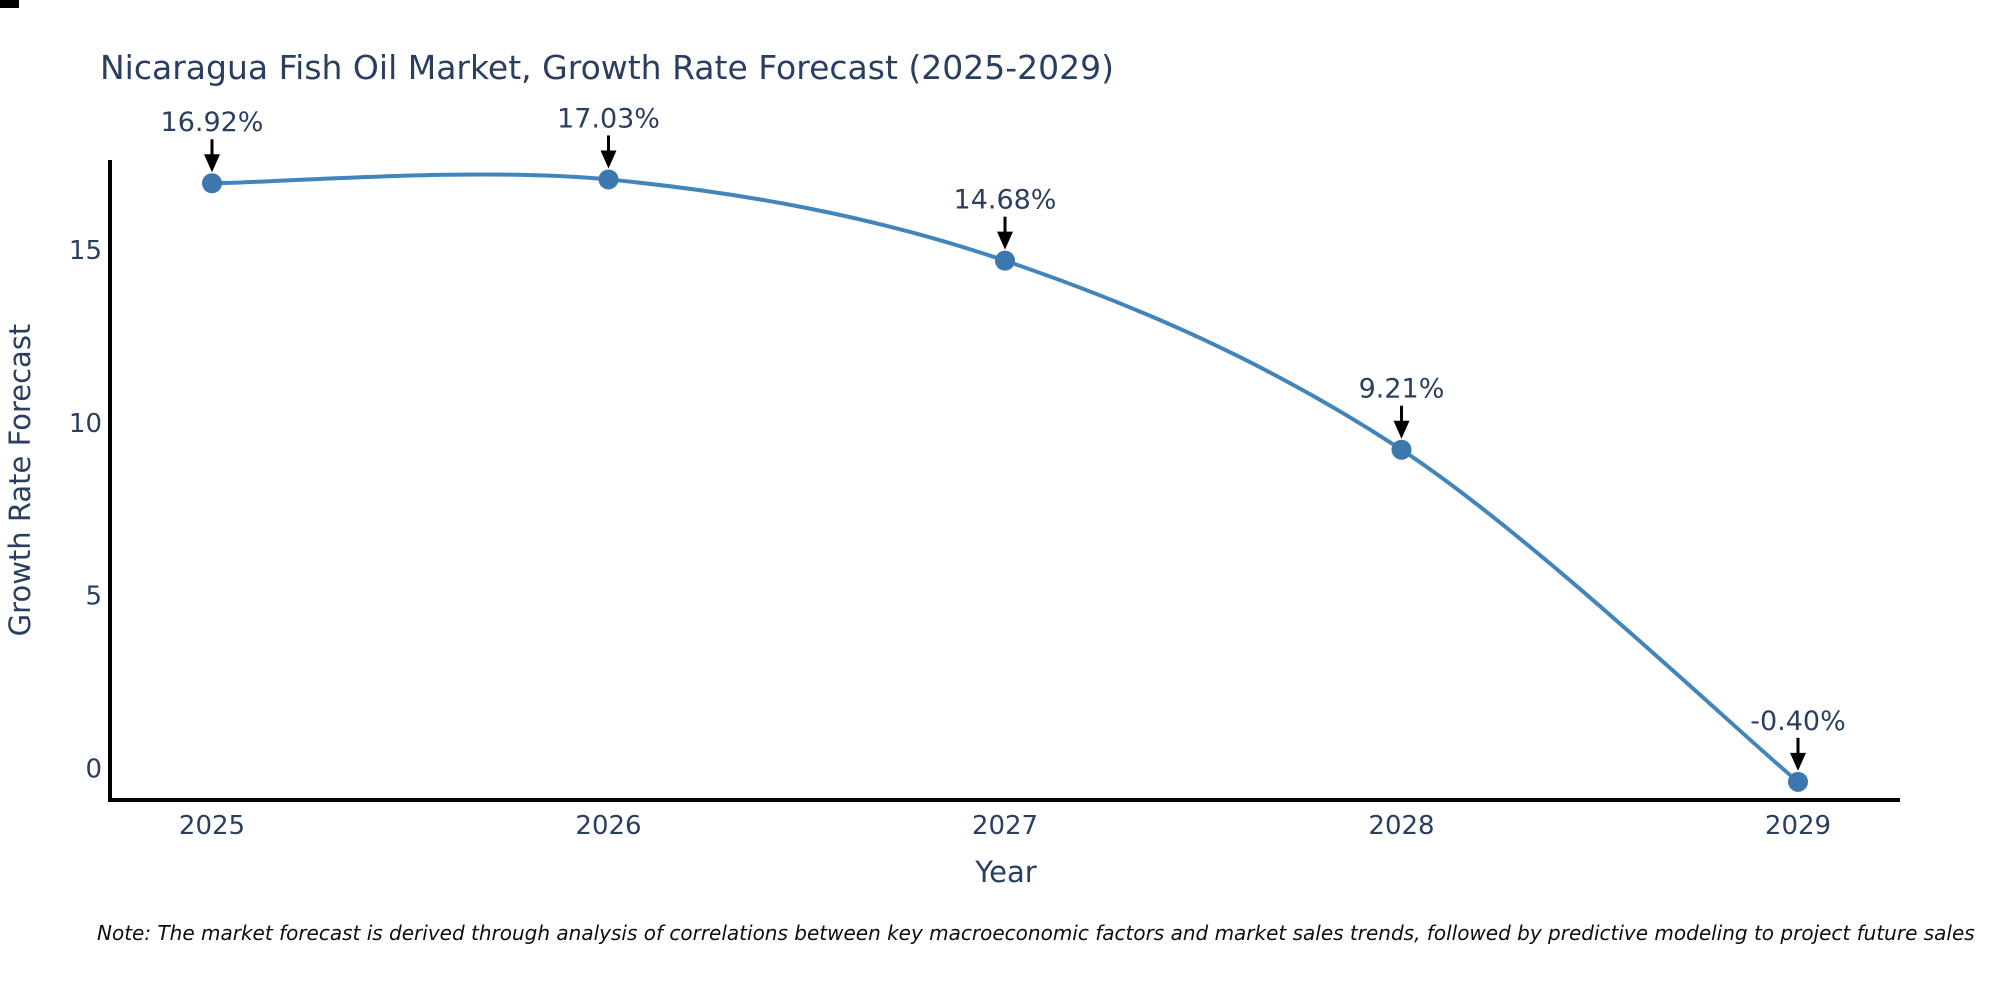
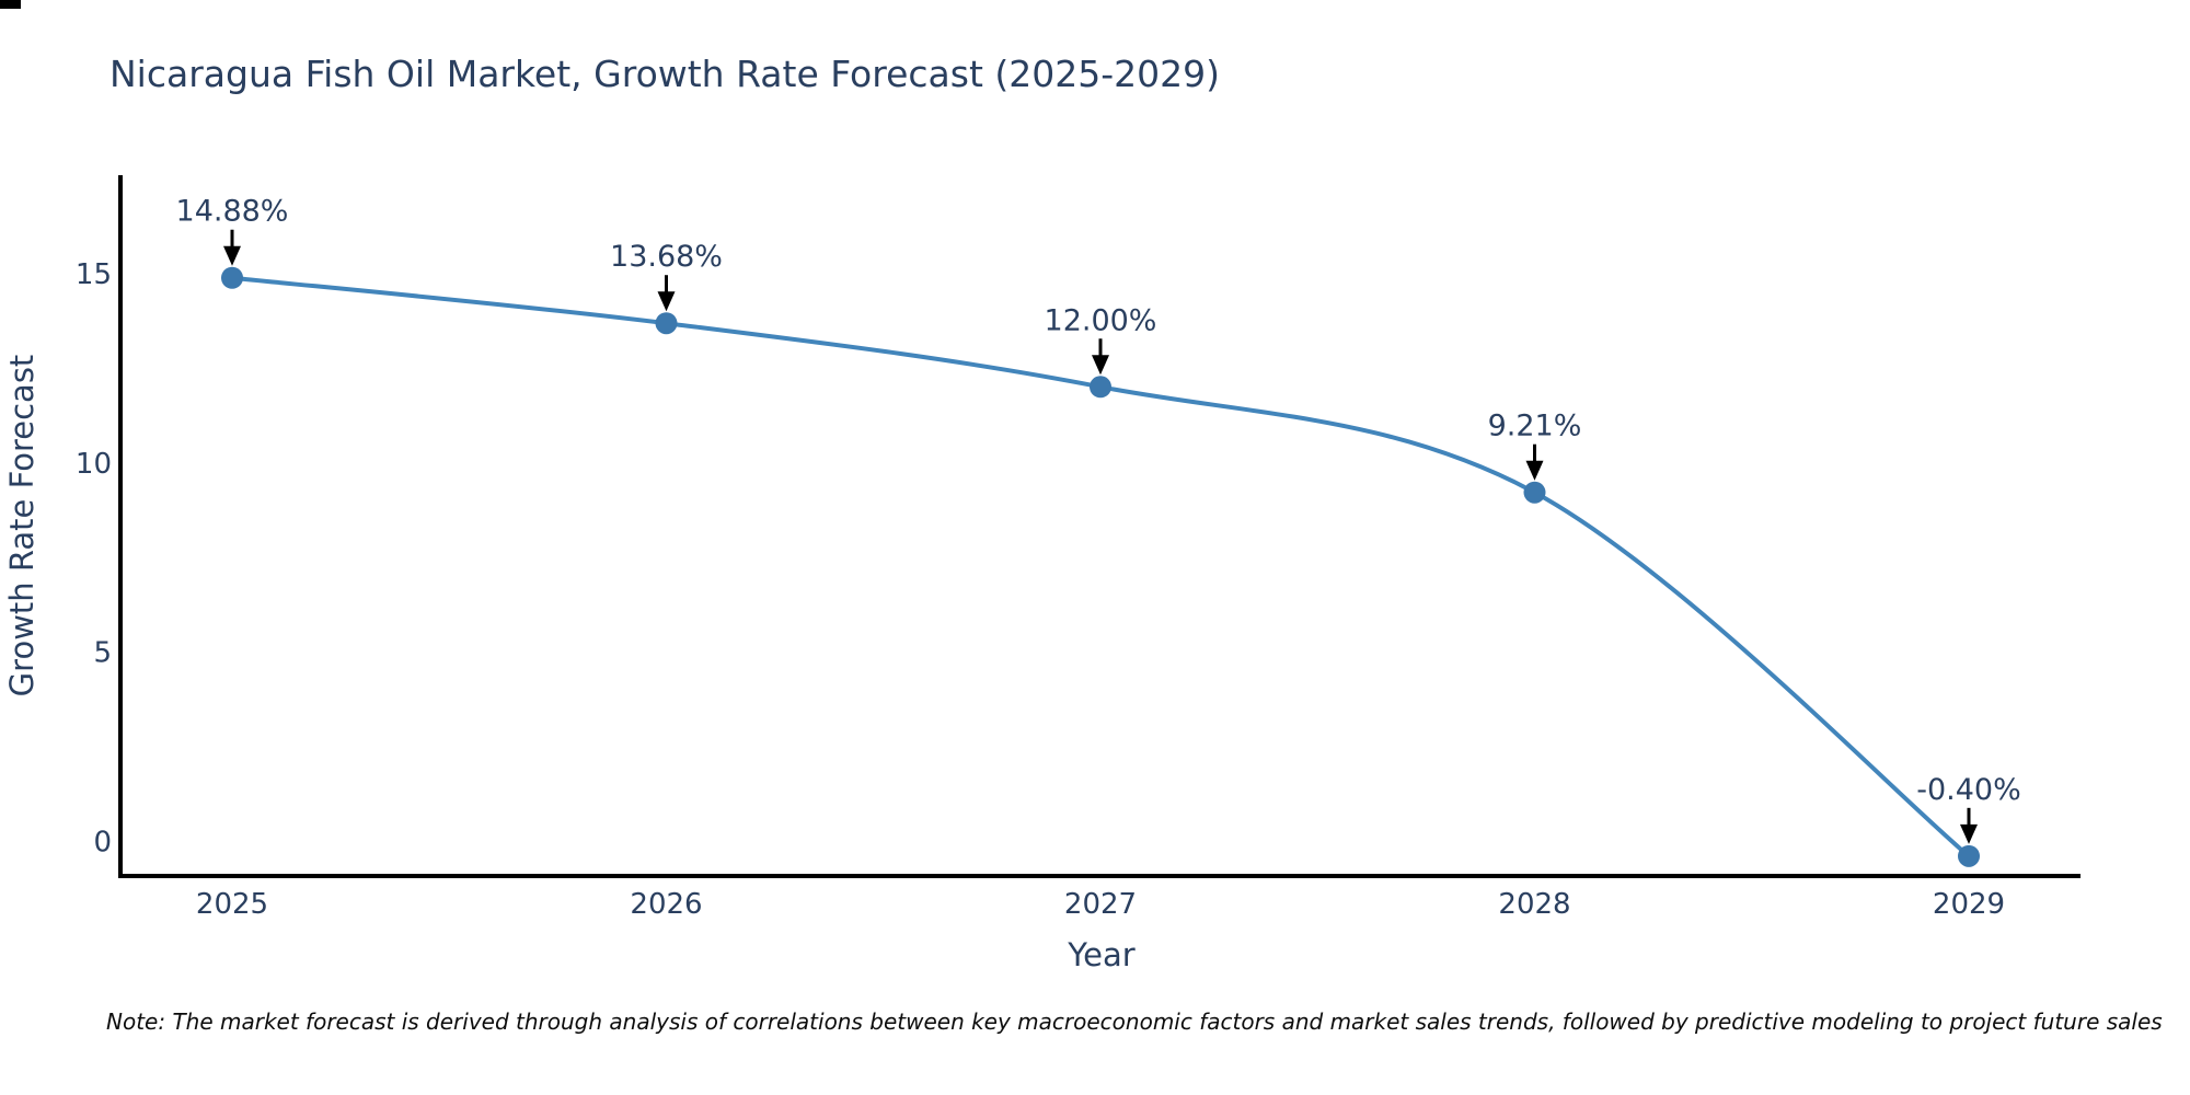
2025: 16.92% -> 14.88%
2026: 17.03% -> 13.68%
2027: 14.68% -> 12.00%
